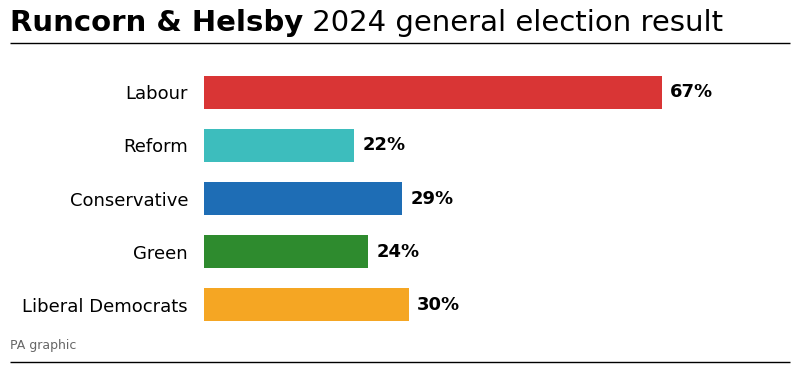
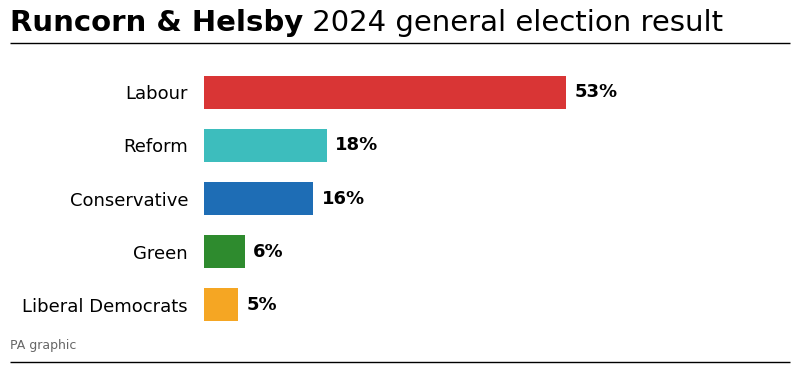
Labour: 67% -> 53%
Reform: 22% -> 18%
Conservative: 29% -> 16%
Green: 24% -> 6%
Liberal Democrats: 30% -> 5%
